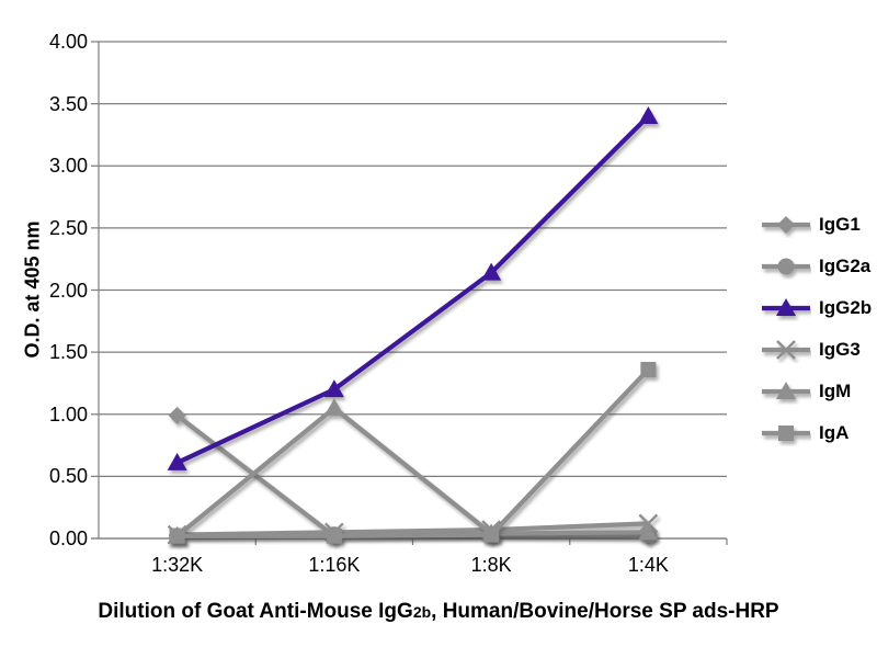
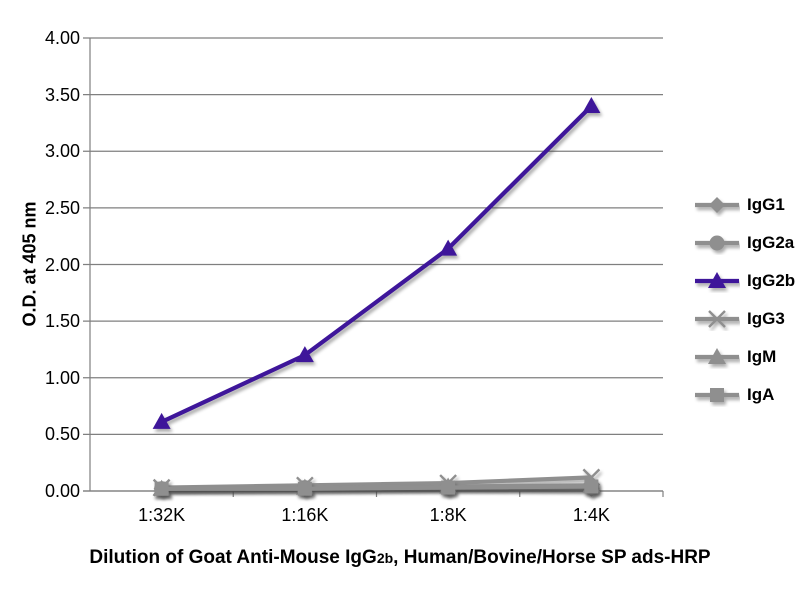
IgG1/1:32K: 0.99 -> 0.02
IgM/1:16K: 1.05 -> 0.03
IgA/1:4K: 1.36 -> 0.04
